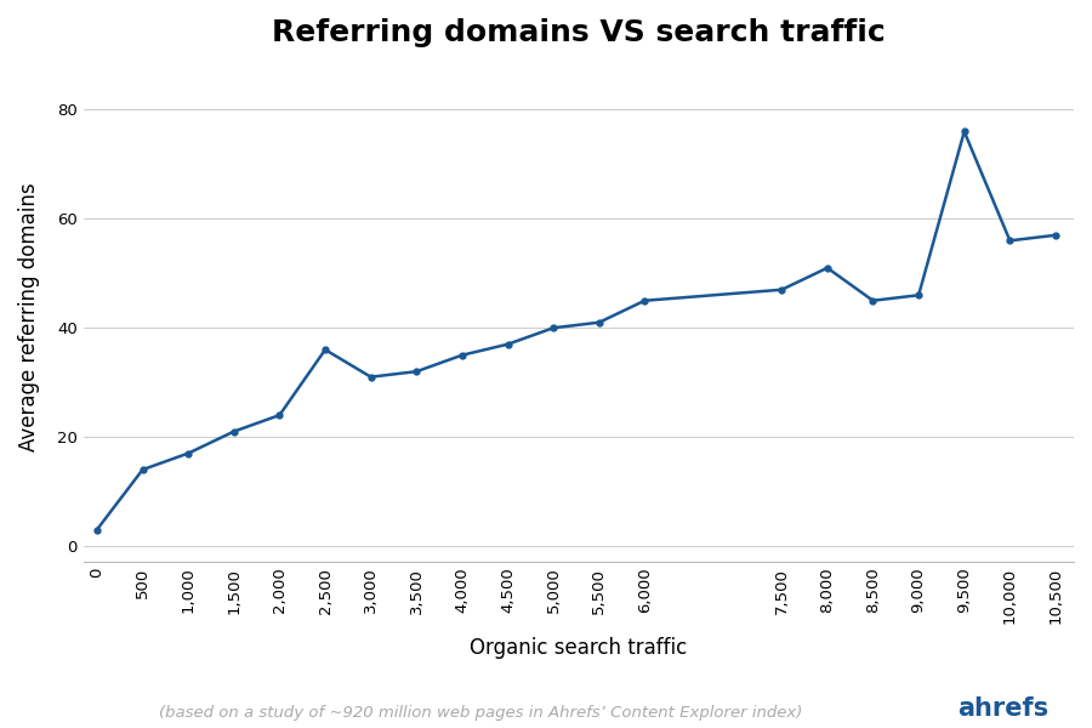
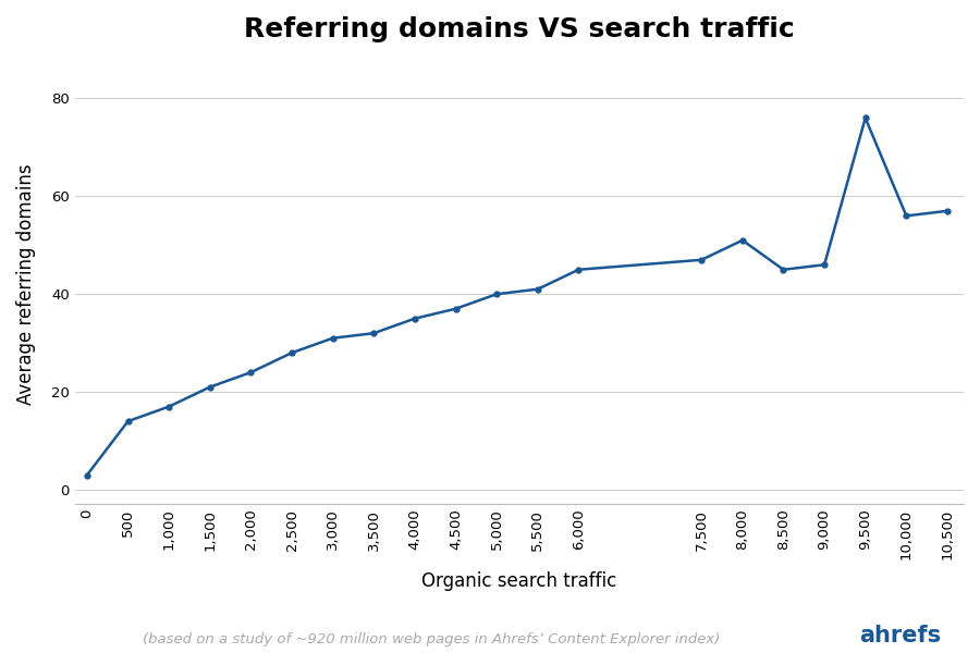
2,500: 36 -> 28
